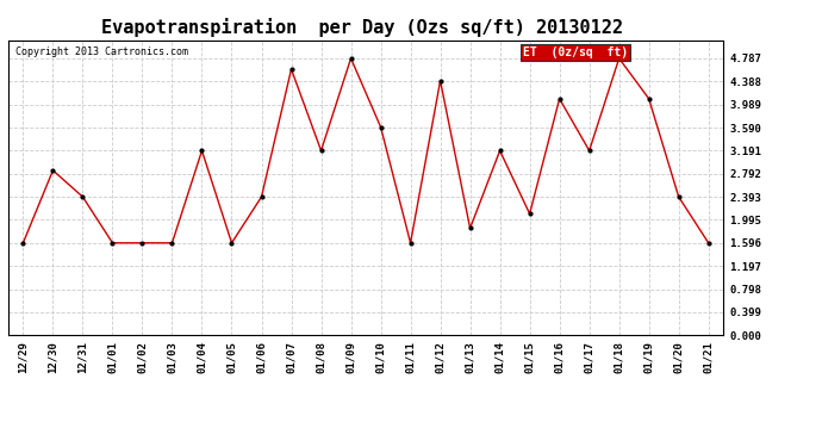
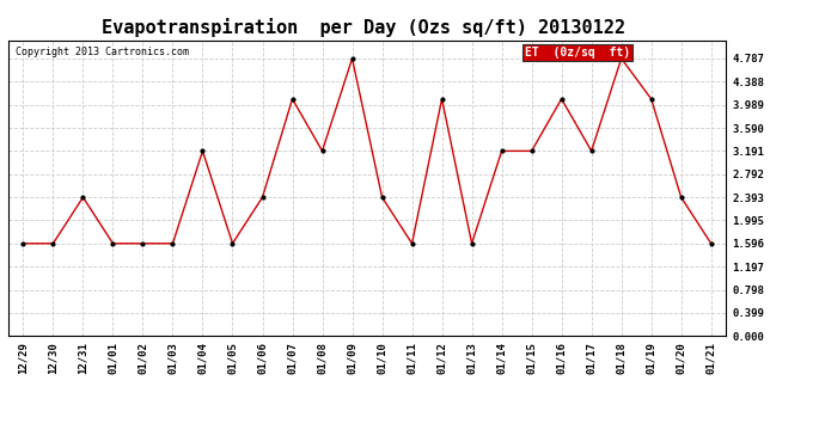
12/30: 2.85 -> 1.60
01/07: 4.60 -> 4.09
01/10: 3.60 -> 2.39
01/12: 4.40 -> 4.09
01/13: 1.85 -> 1.60
01/15: 2.10 -> 3.19
